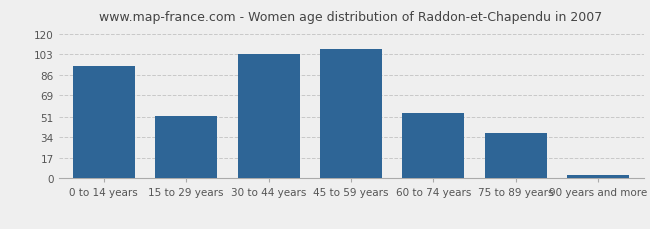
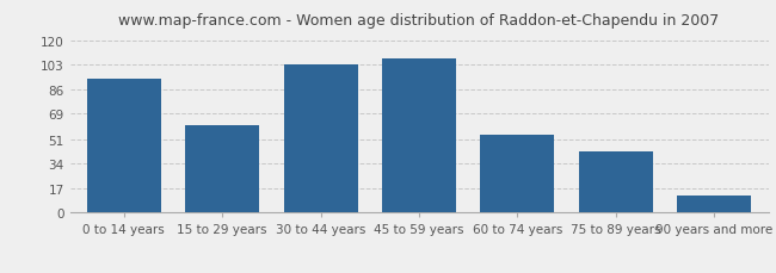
15 to 29 years: 52 -> 61
75 to 89 years: 38 -> 43
90 years and more: 3 -> 12
